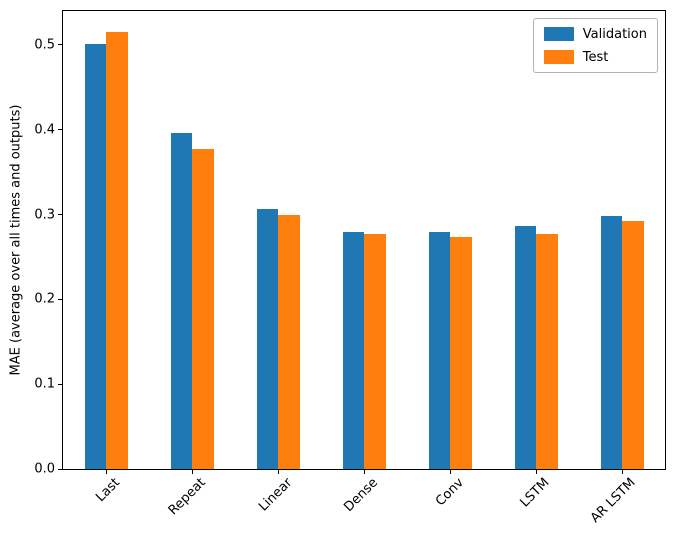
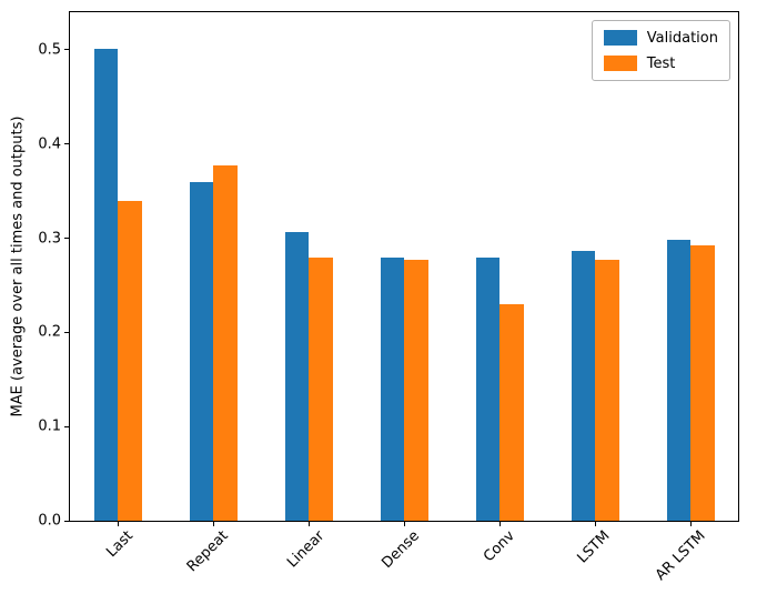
Test/Last: 0.52 -> 0.34
Validation/Repeat: 0.40 -> 0.36
Test/Linear: 0.30 -> 0.28
Test/Conv: 0.27 -> 0.23
